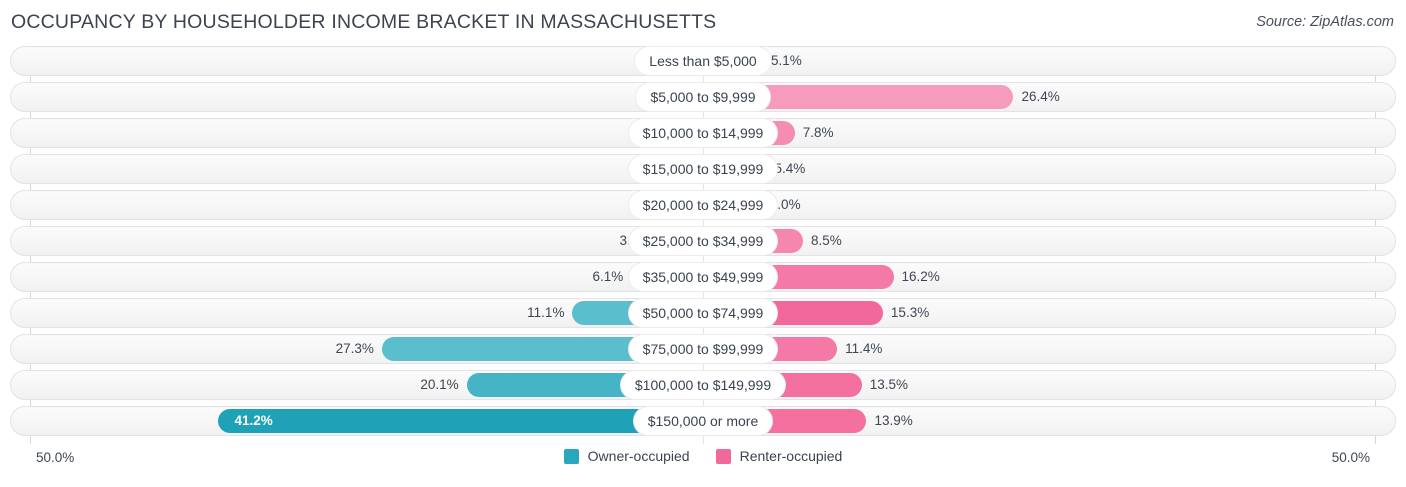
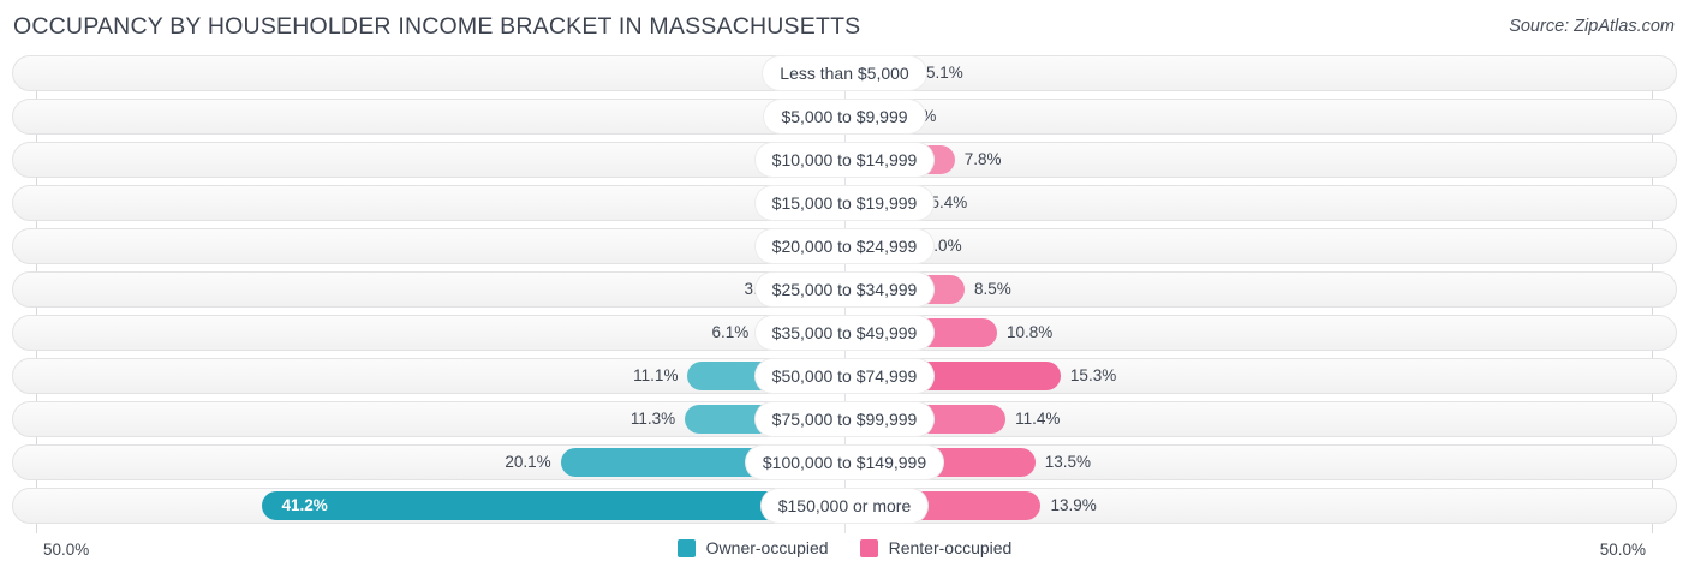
Renter-occupied/$5,000 to $9,999: 26.4% -> 3.2%
Renter-occupied/$35,000 to $49,999: 16.2% -> 10.8%
Owner-occupied/$75,000 to $99,999: 27.3% -> 11.3%
